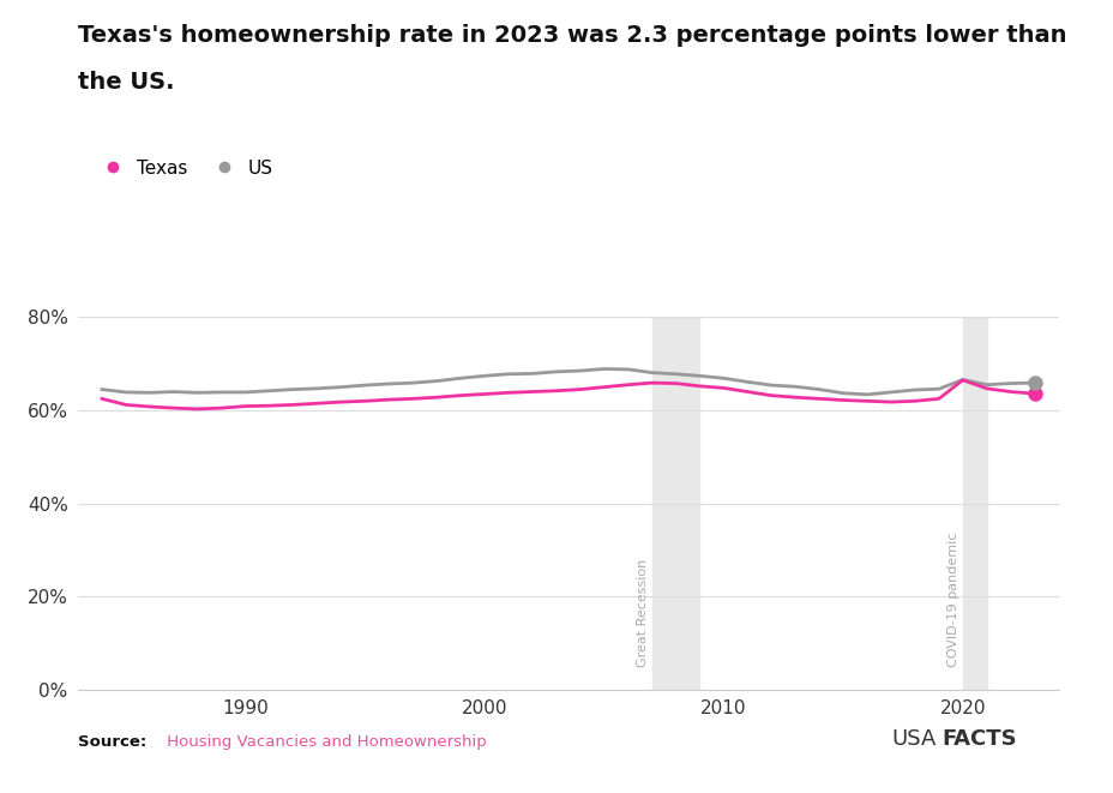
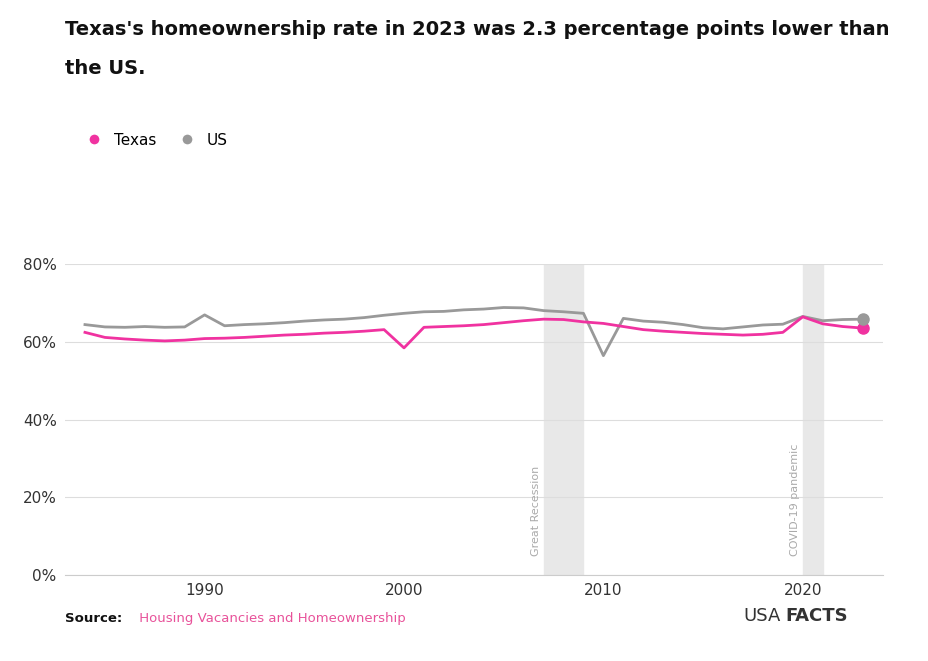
US/1990: 63.9% -> 67.0%
Texas/2000: 63.5% -> 58.5%
US/2010: 66.9% -> 56.5%
